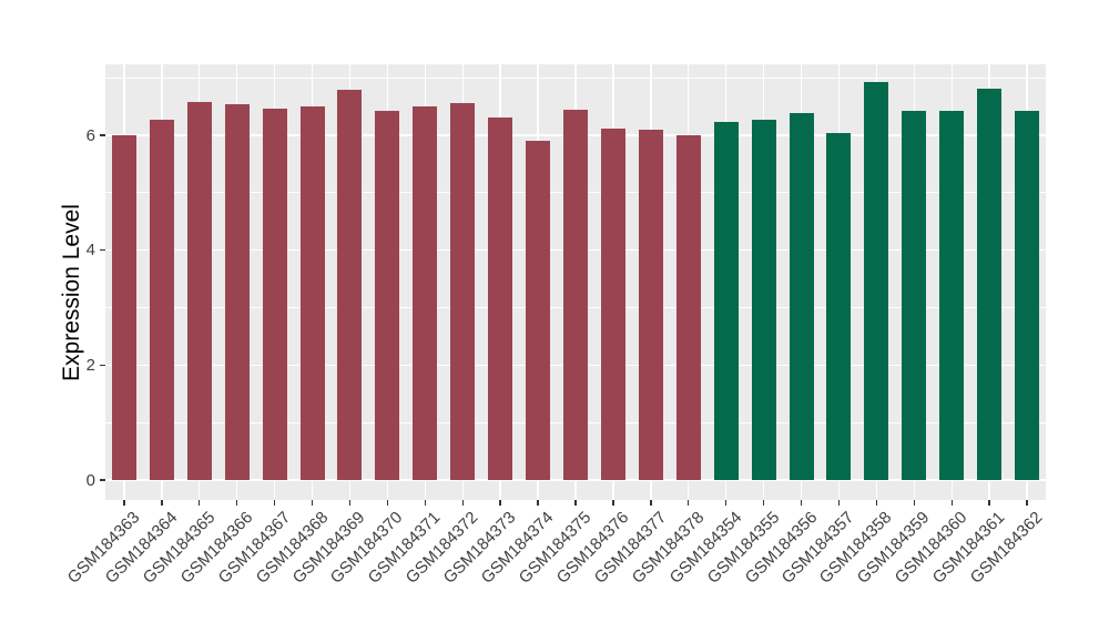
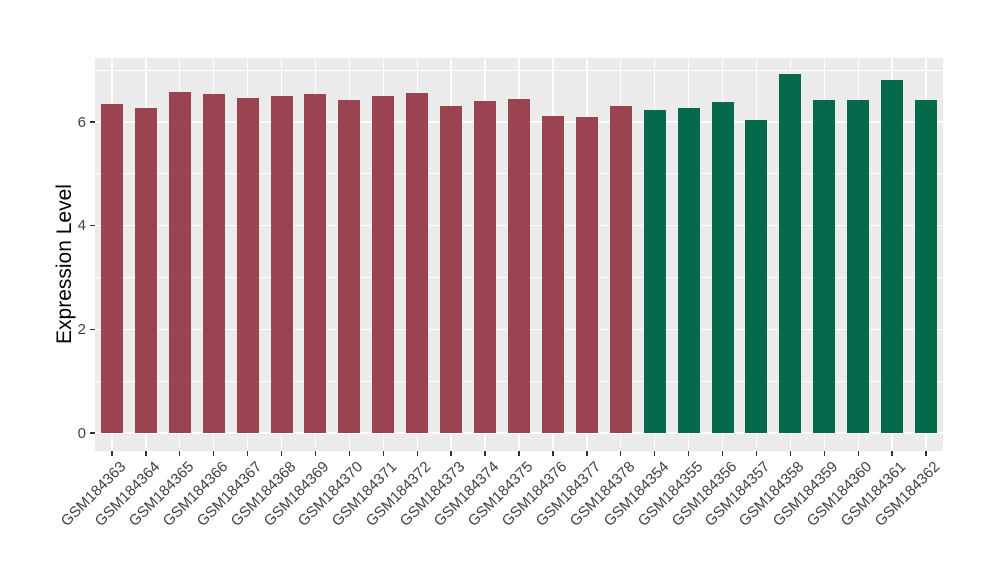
GSM184363: 6.0 -> 6.3
GSM184369: 6.8 -> 6.5
GSM184374: 5.9 -> 6.4
GSM184378: 6.0 -> 6.3
